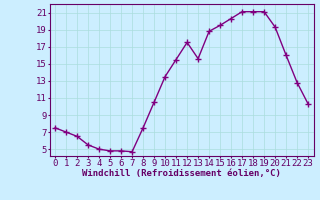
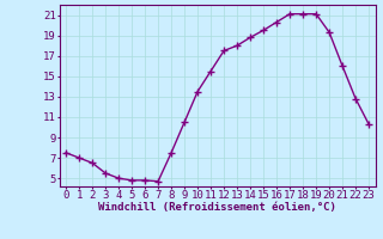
13: 15.6 -> 18.0
